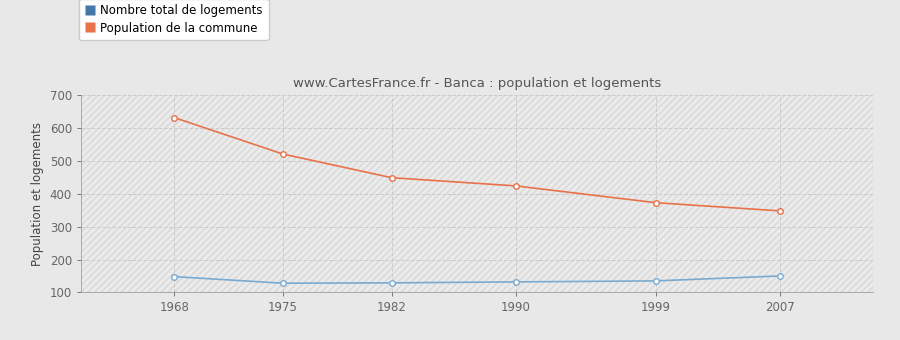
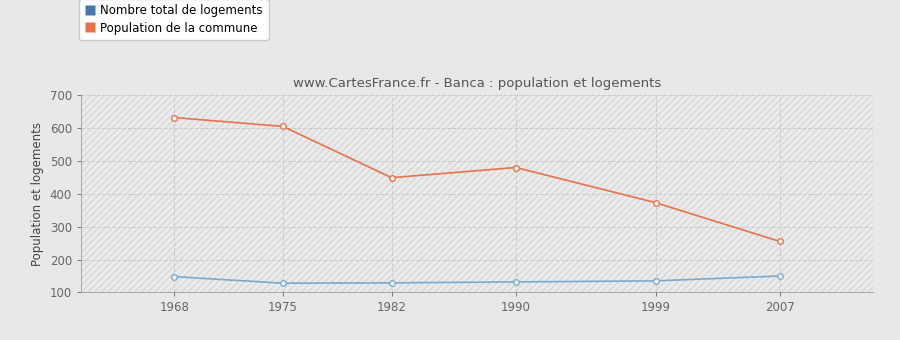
Population de la commune/1975: 521 -> 605
Population de la commune/1990: 424 -> 480
Population de la commune/2007: 348 -> 255
